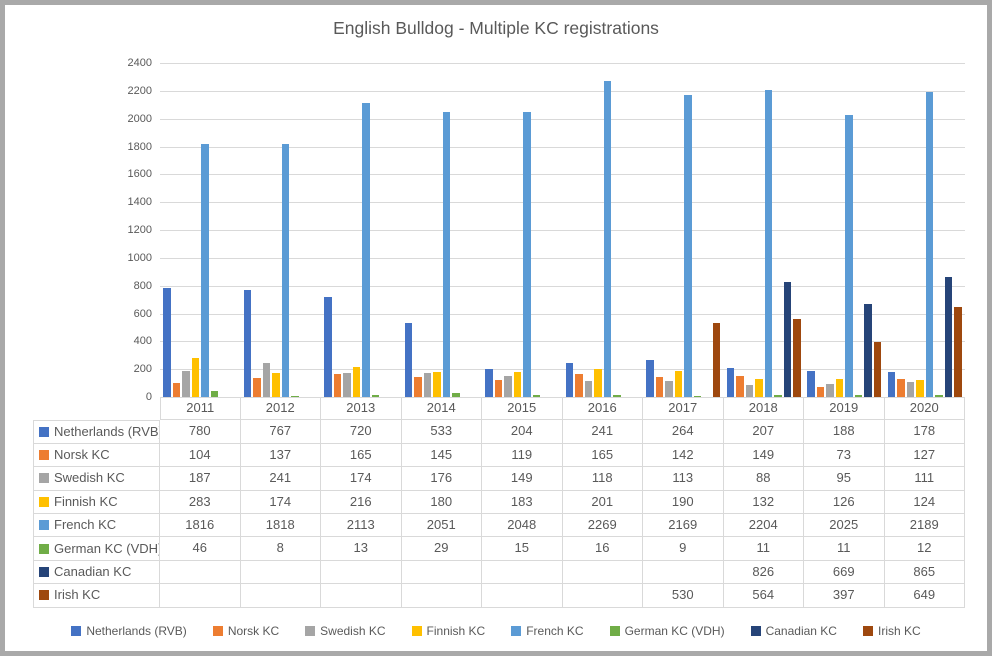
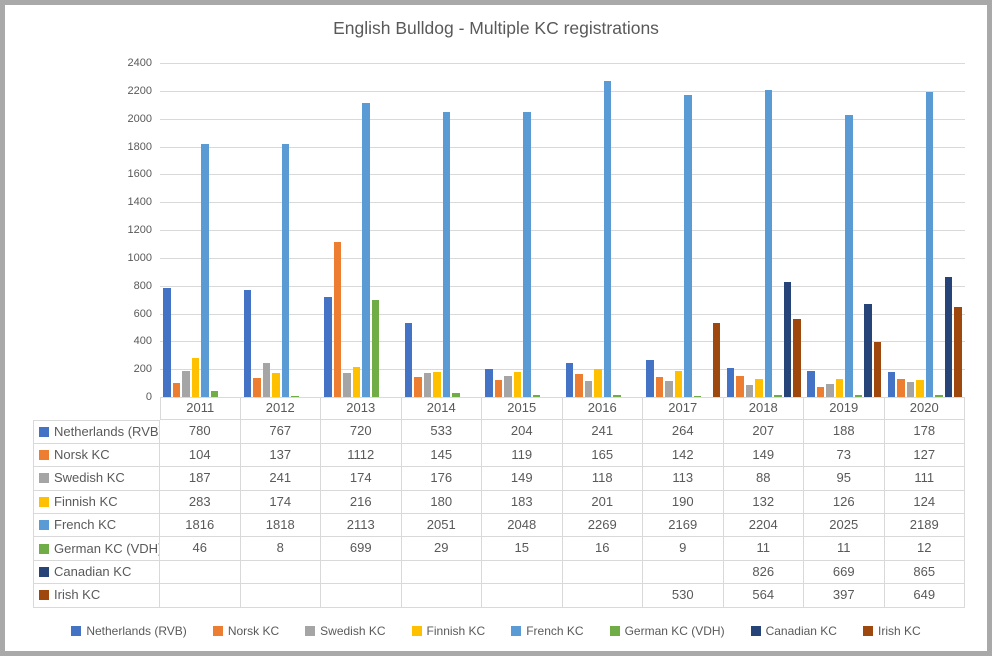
Norsk KC/2013: 165 -> 1112
German KC (VDH)/2013: 13 -> 699
